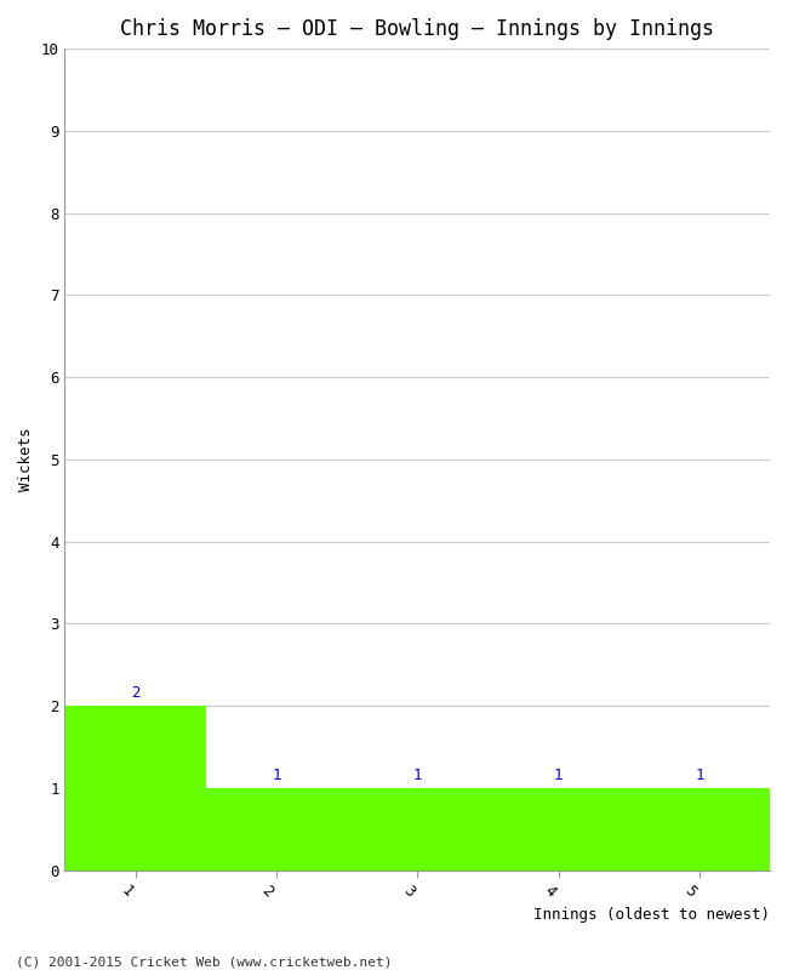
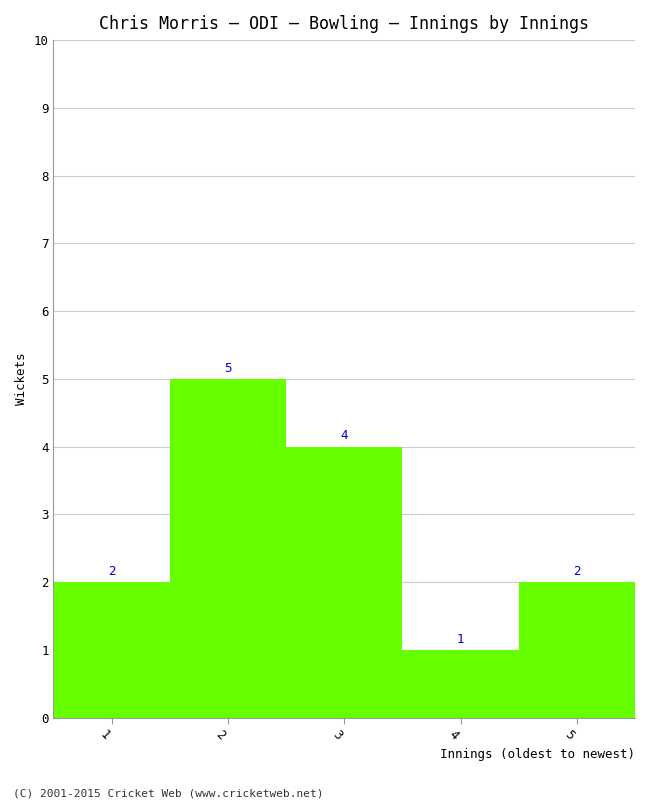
2: 1 -> 5
3: 1 -> 4
5: 1 -> 2
